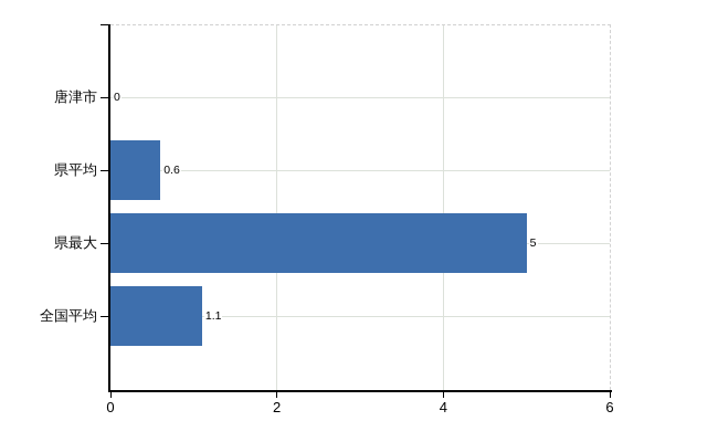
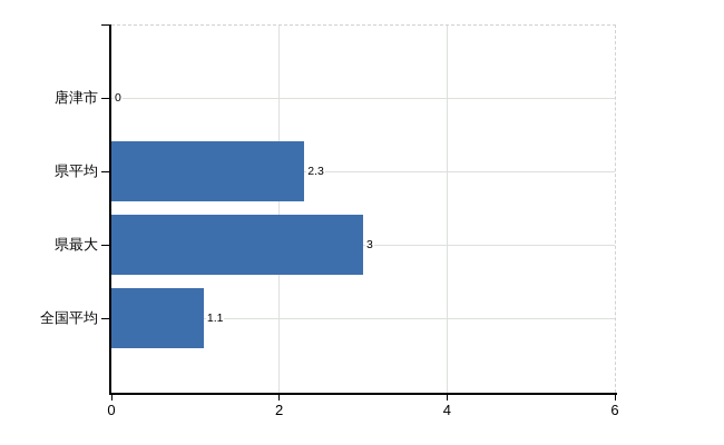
県平均: 0.6 -> 2.3
県最大: 5 -> 3
